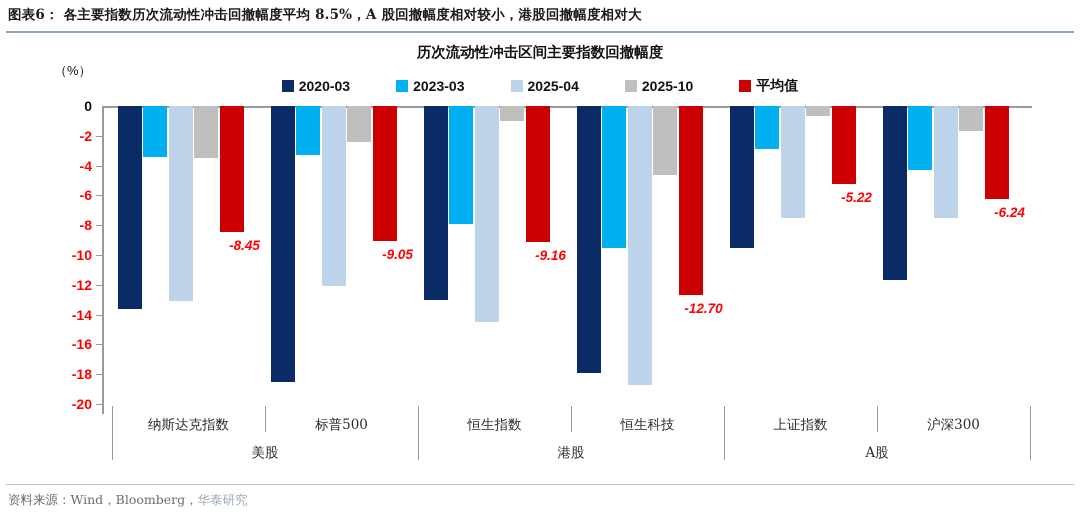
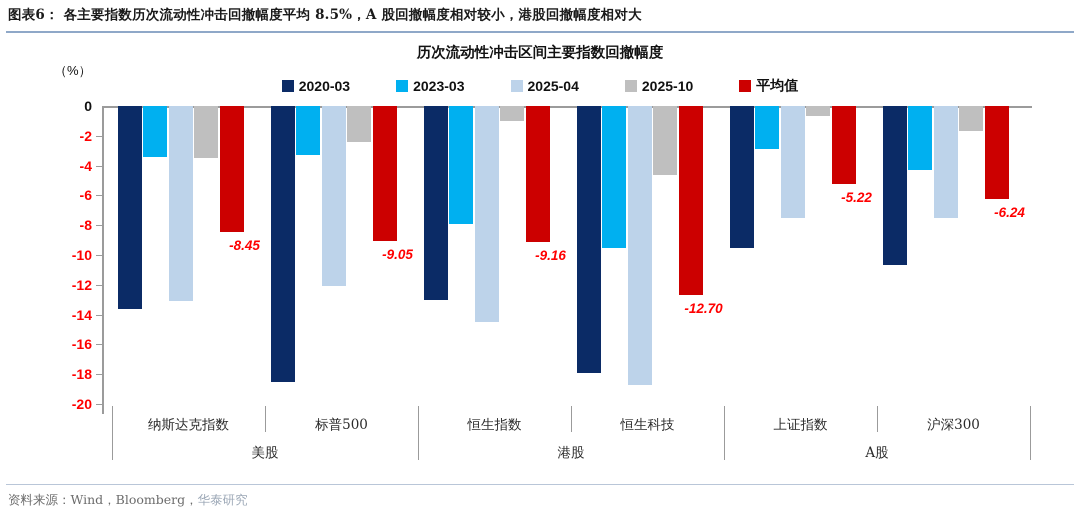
2020-03/沪深300: -11.7 -> -10.7
